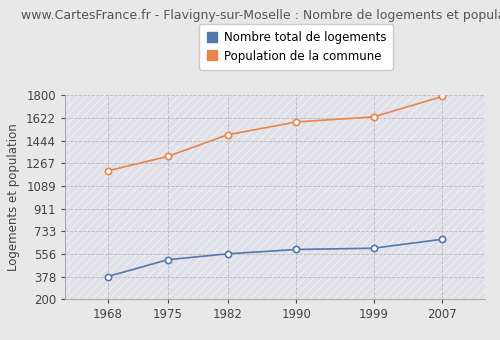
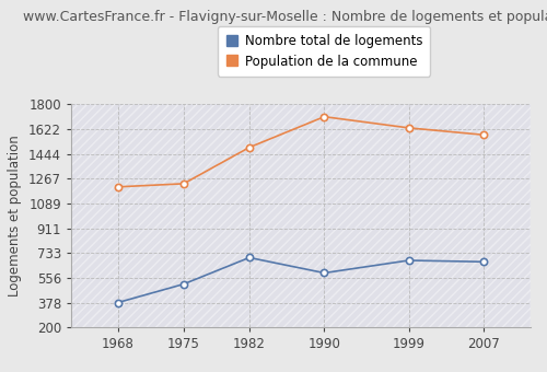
Population de la commune/1975: 1320 -> 1230
Nombre total de logements/1982: 560 -> 700
Population de la commune/1990: 1590 -> 1710
Nombre total de logements/1999: 600 -> 680
Population de la commune/2007: 1790 -> 1580
